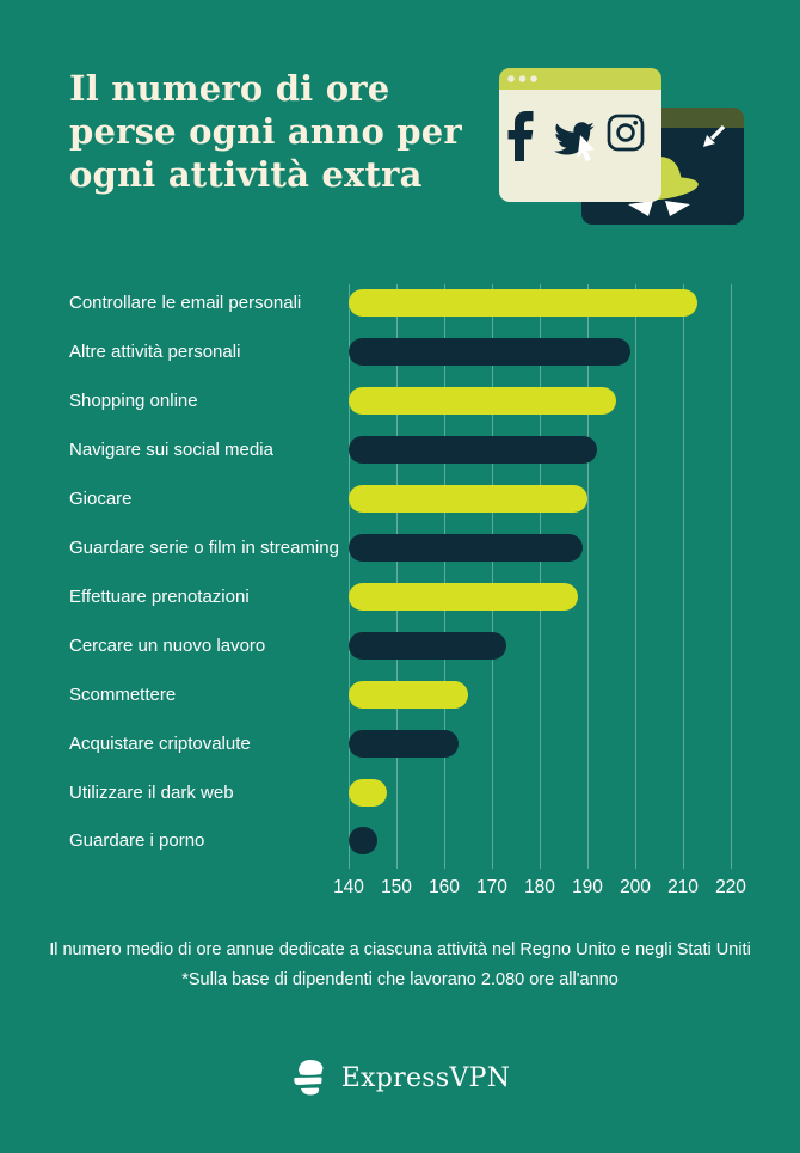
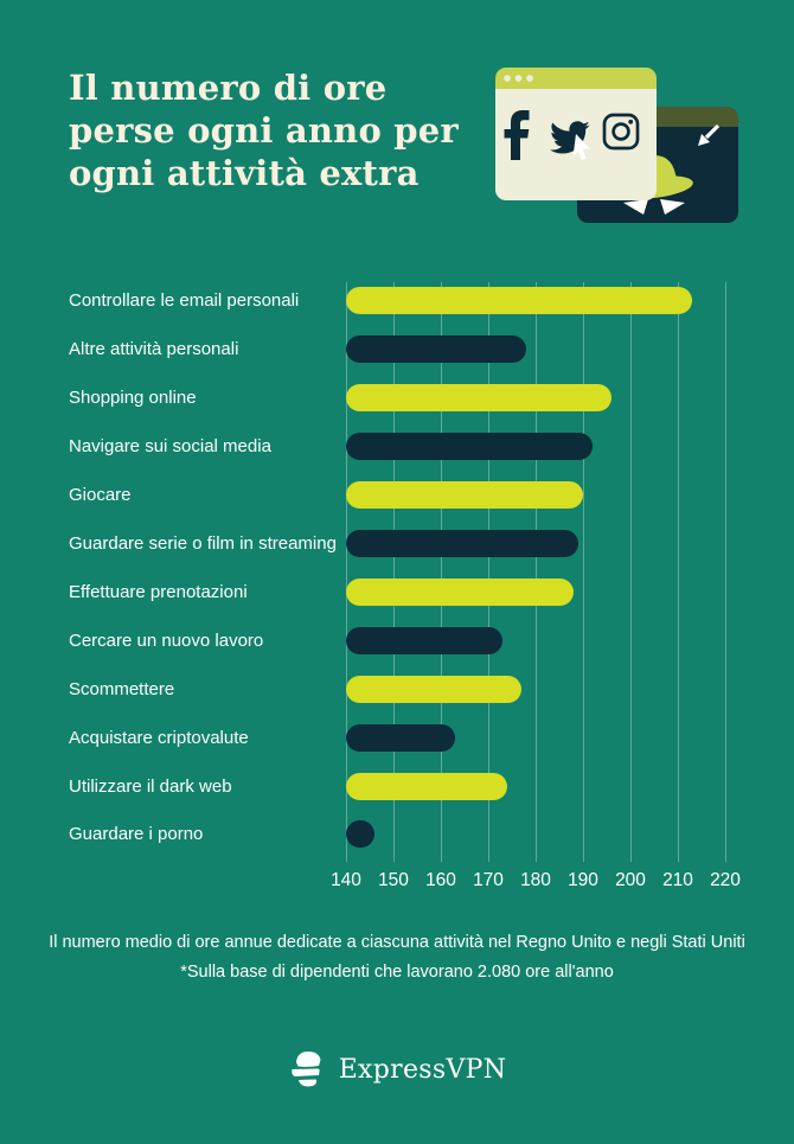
Altre attività personali: 199 -> 178
Scommettere: 165 -> 177
Utilizzare il dark web: 148 -> 174
